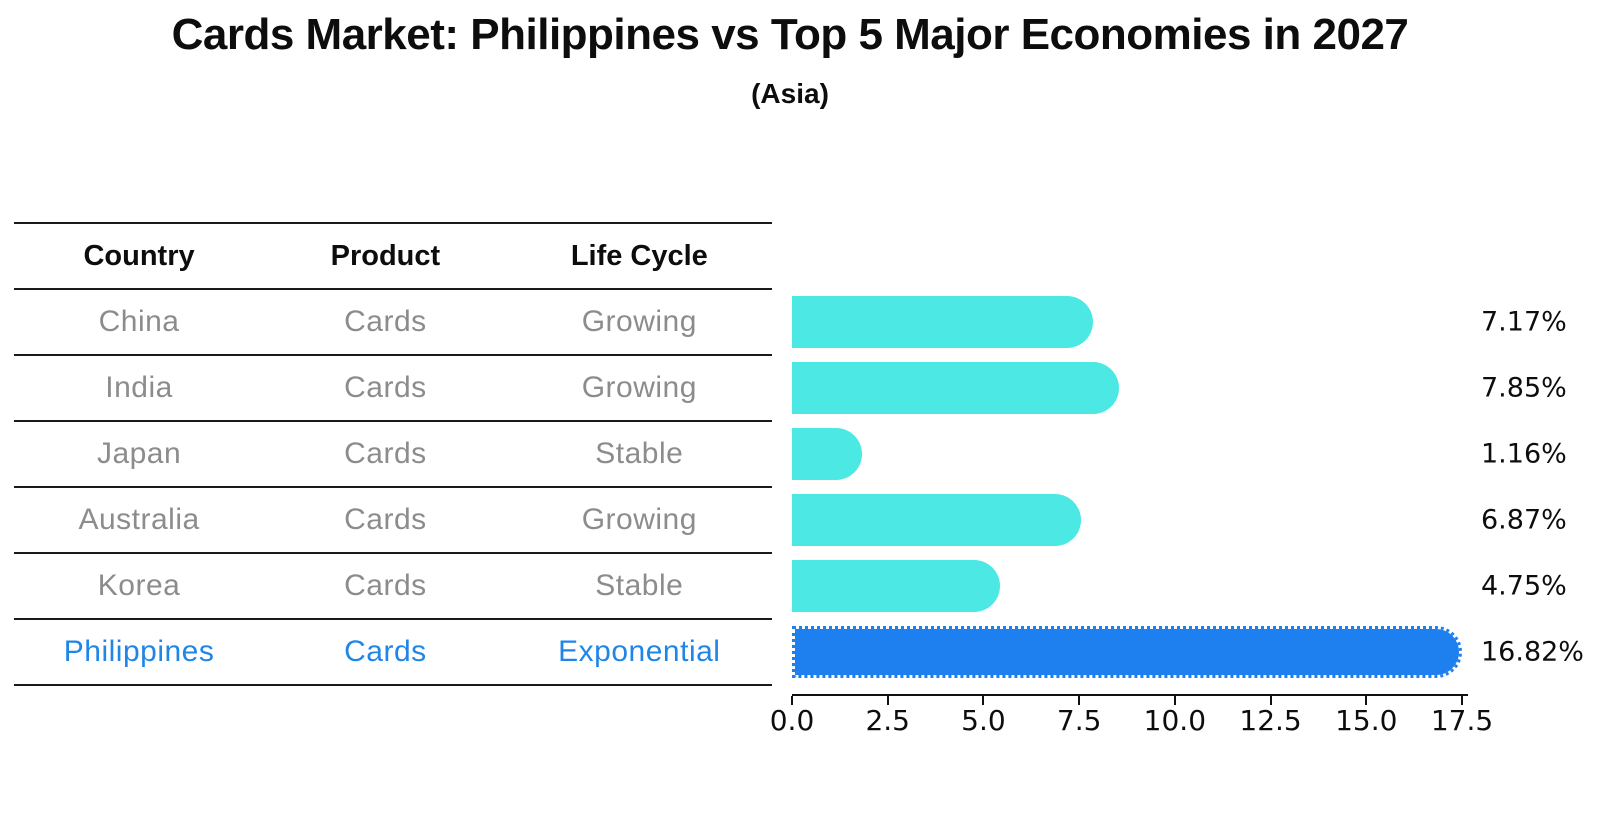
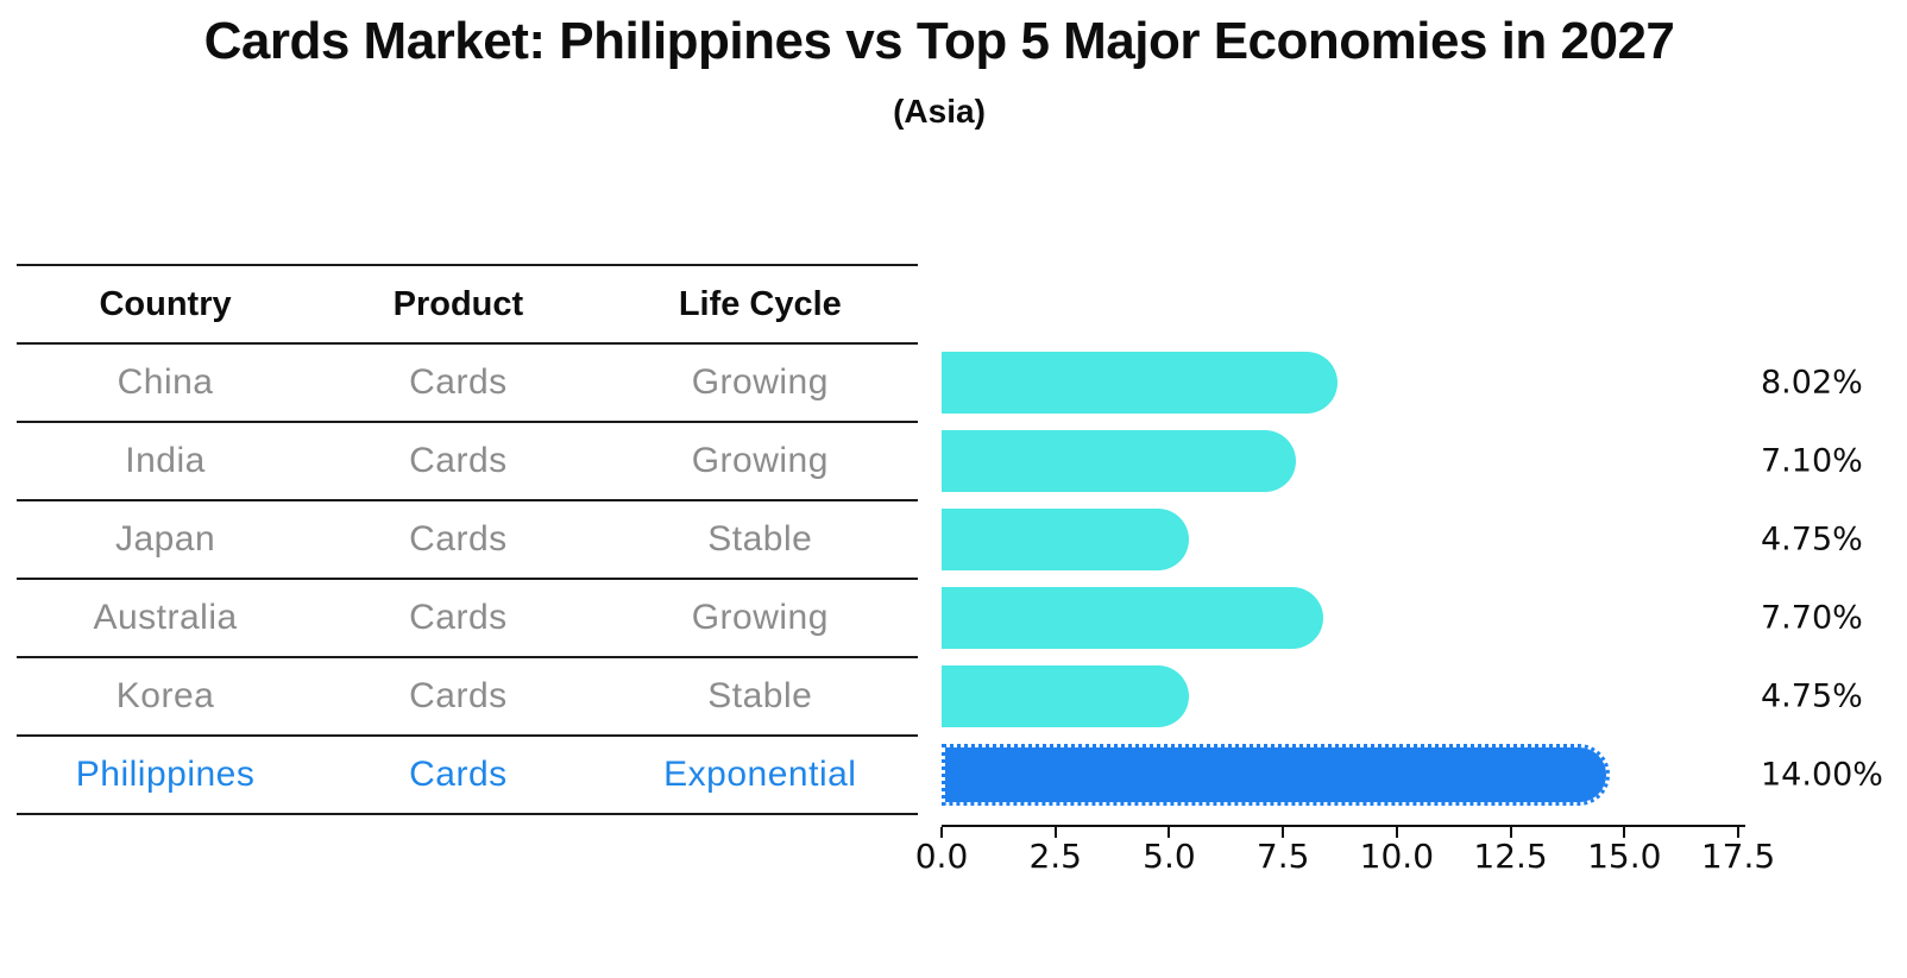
China: 7.17% -> 8.02%
India: 7.85% -> 7.10%
Japan: 1.16% -> 4.75%
Australia: 6.87% -> 7.70%
Philippines: 16.82% -> 14.00%
